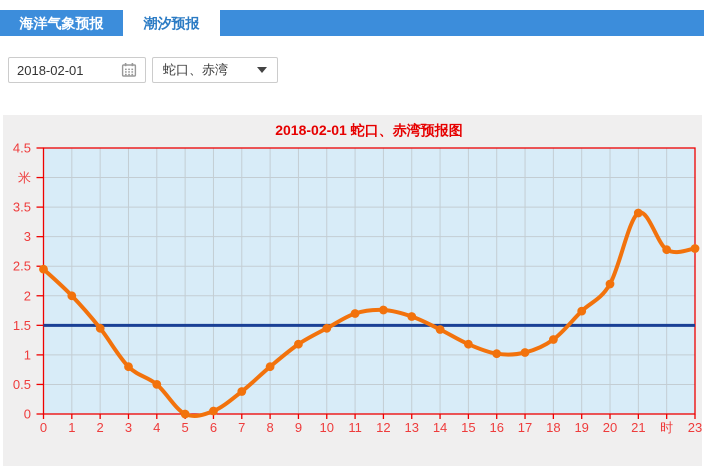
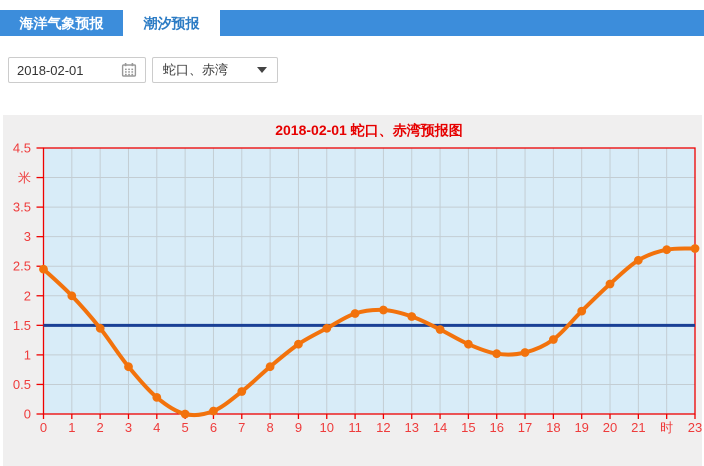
4: 0.5 -> 0.3
21: 3.4 -> 2.6
